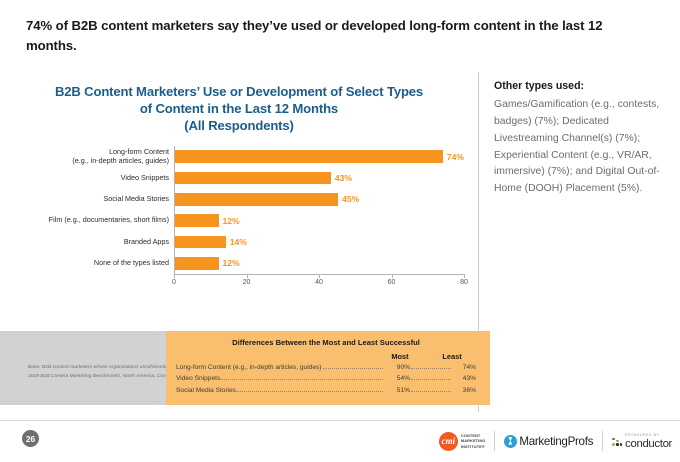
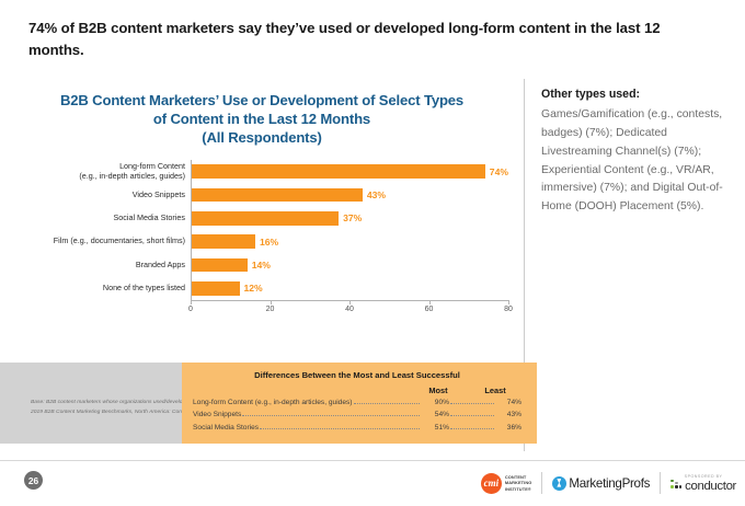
Social Media Stories: 45% -> 37%
Film (e.g., documentaries, short films): 12% -> 16%
